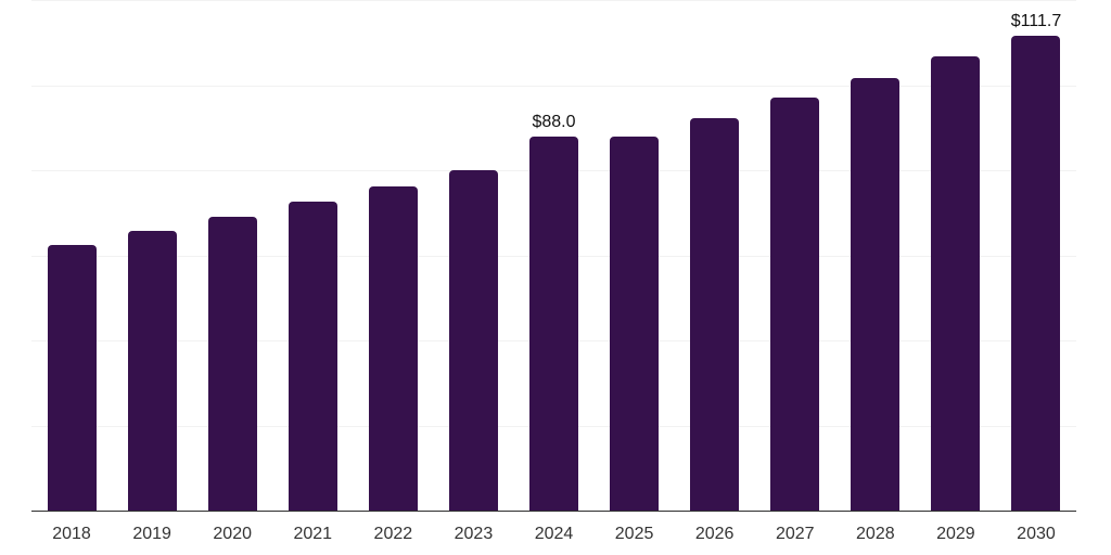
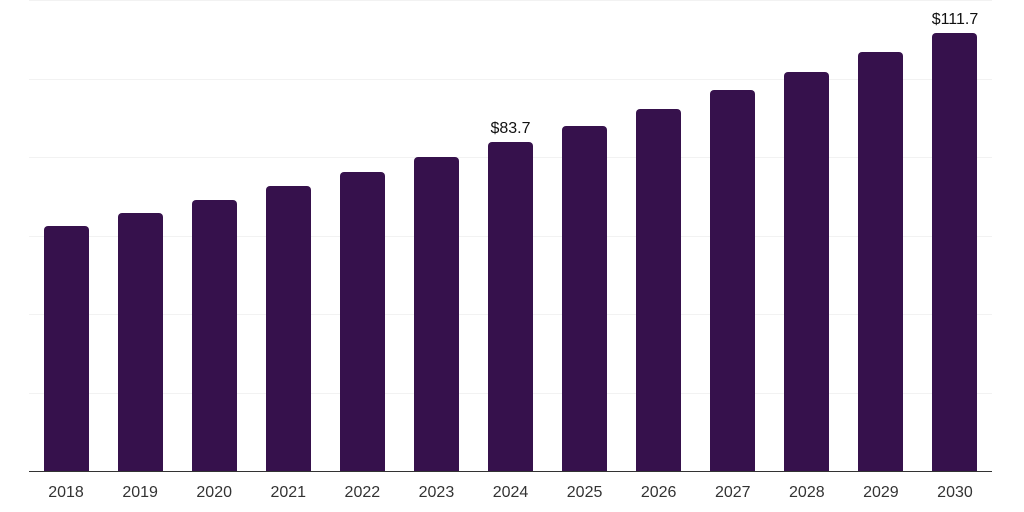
2024: $88.0 -> $83.7
